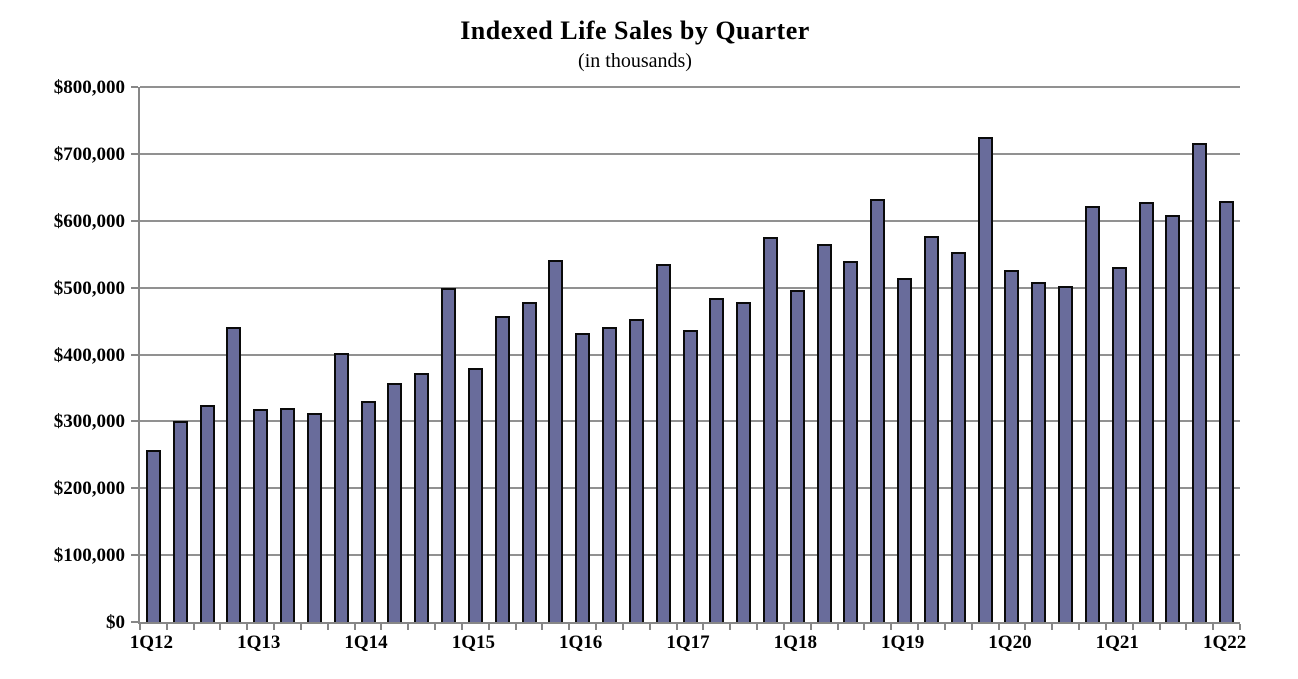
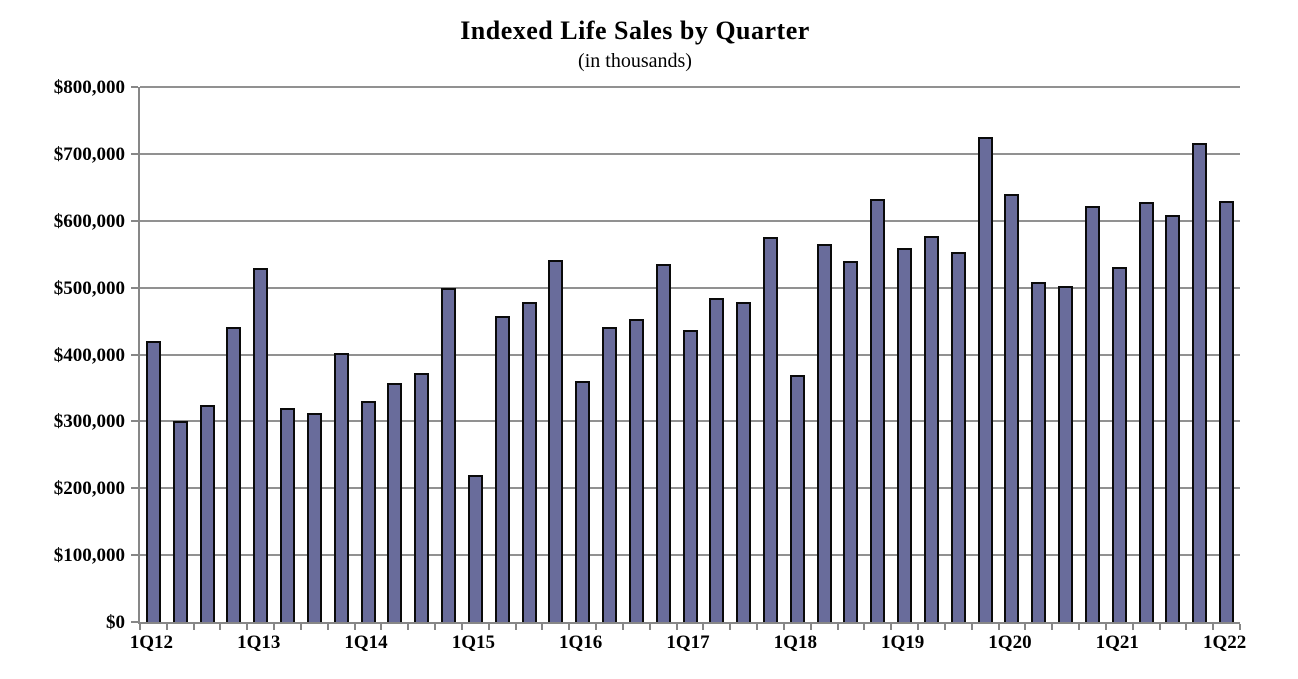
1Q12: $260000 -> $420000
1Q13: $320000 -> $530000
1Q15: $380000 -> $220000
1Q16: $430000 -> $360000
1Q18: $500000 -> $370000
1Q19: $520000 -> $560000
1Q20: $530000 -> $640000
